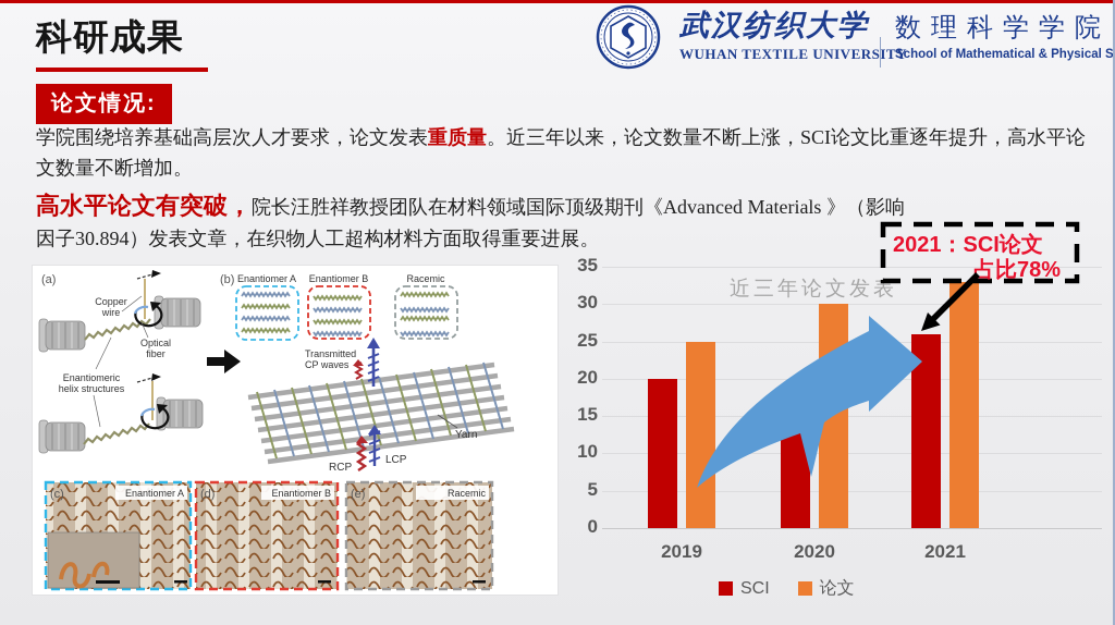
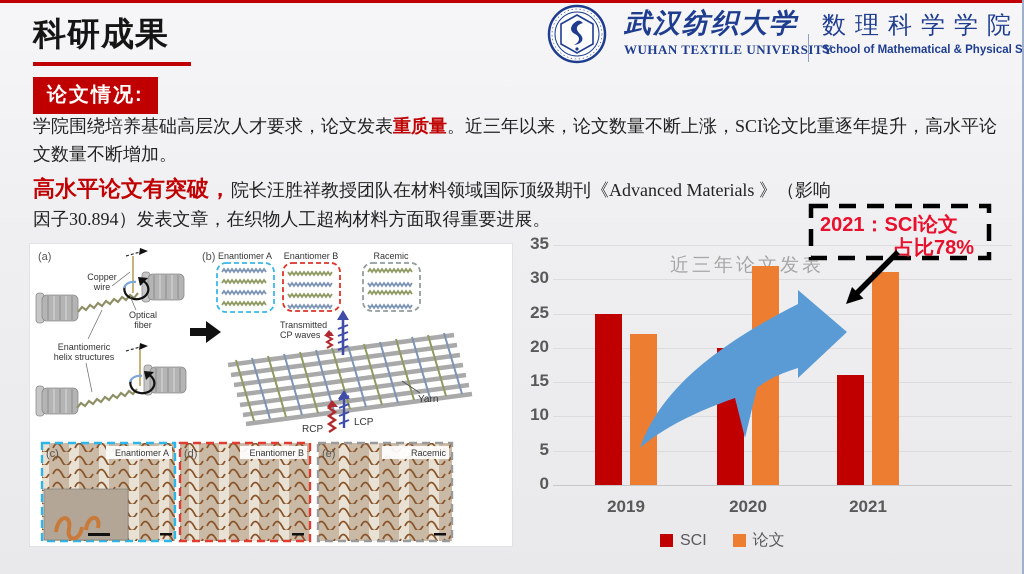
SCI/2019: 20 -> 25
论文/2019: 25 -> 22
SCI/2020: 17 -> 20
论文/2020: 30 -> 32
SCI/2021: 26 -> 16
论文/2021: 33 -> 31
